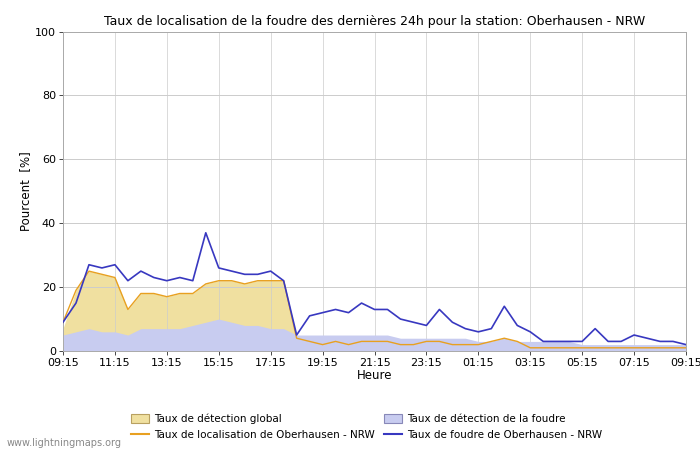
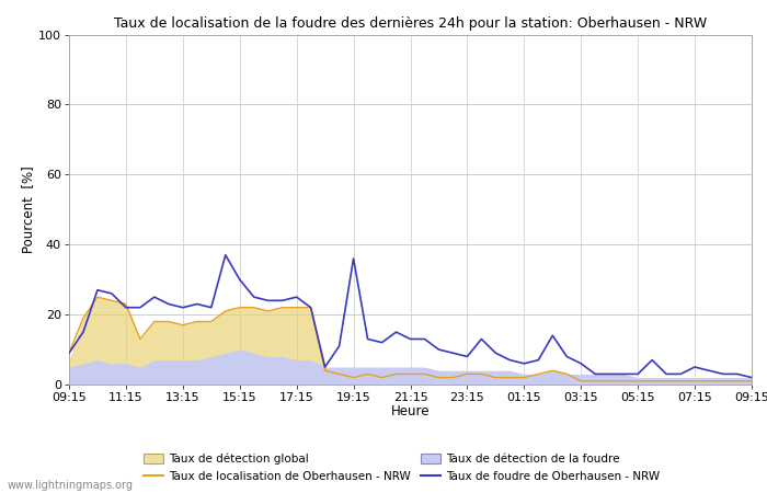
Taux de foudre de Oberhausen - NRW/11:15: 27 -> 22
Taux de foudre de Oberhausen - NRW/15:15: 26 -> 30
Taux de foudre de Oberhausen - NRW/19:15: 12 -> 36
